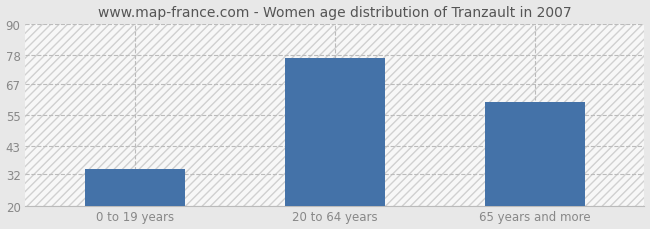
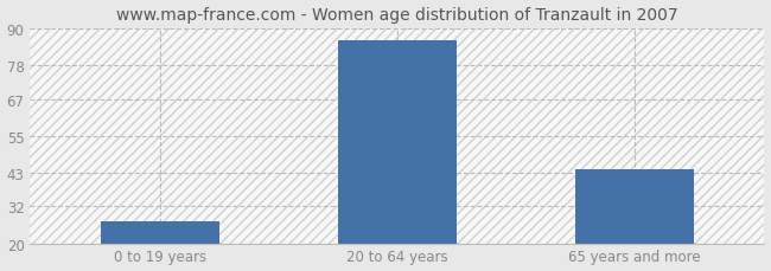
0 to 19 years: 34 -> 27
20 to 64 years: 77 -> 86
65 years and more: 60 -> 44
